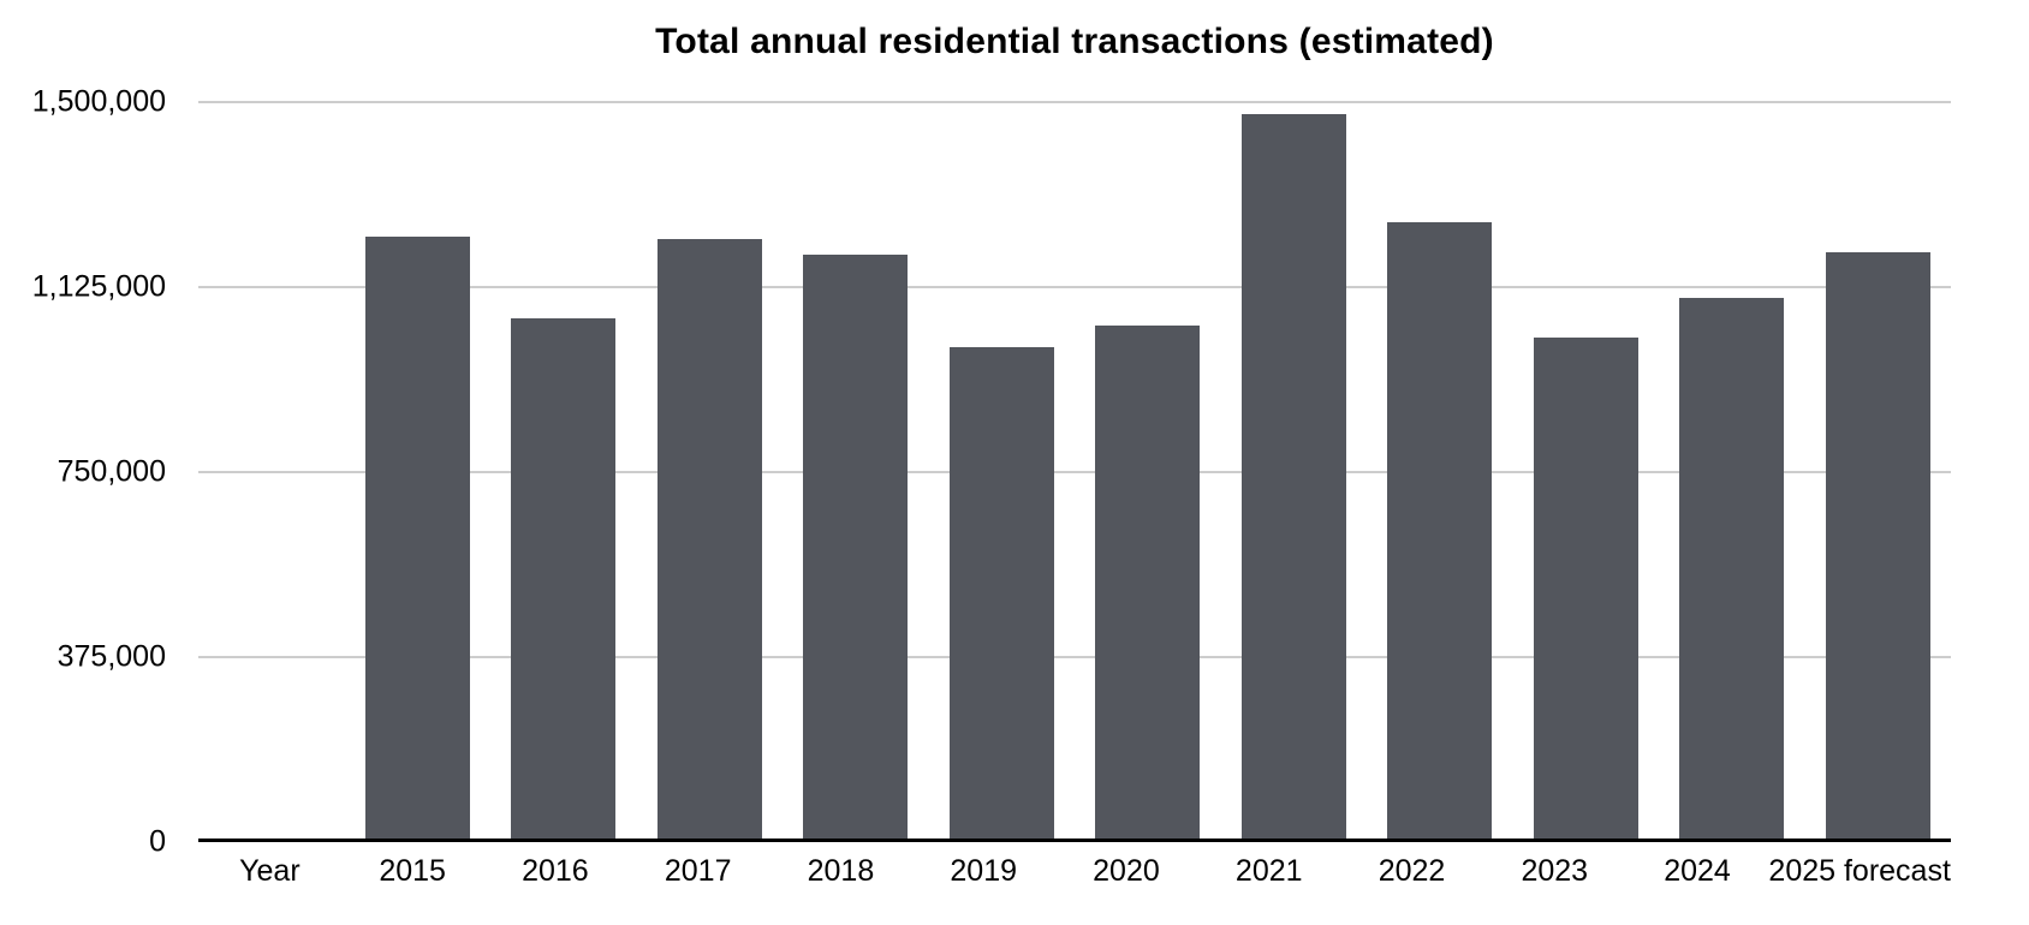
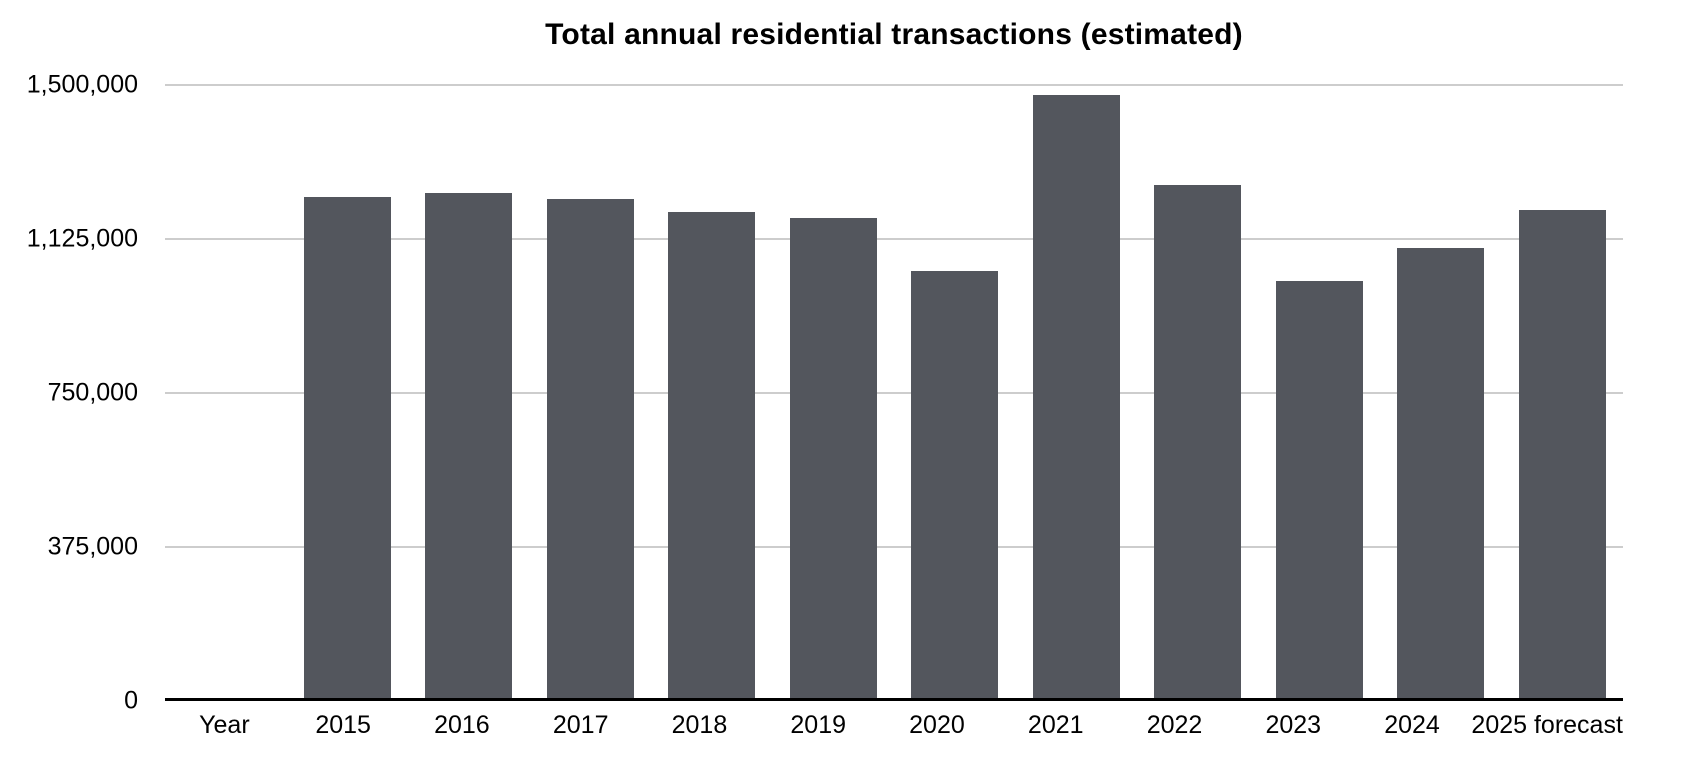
2016: 1060000 -> 1240000
2019: 1000000 -> 1180000
